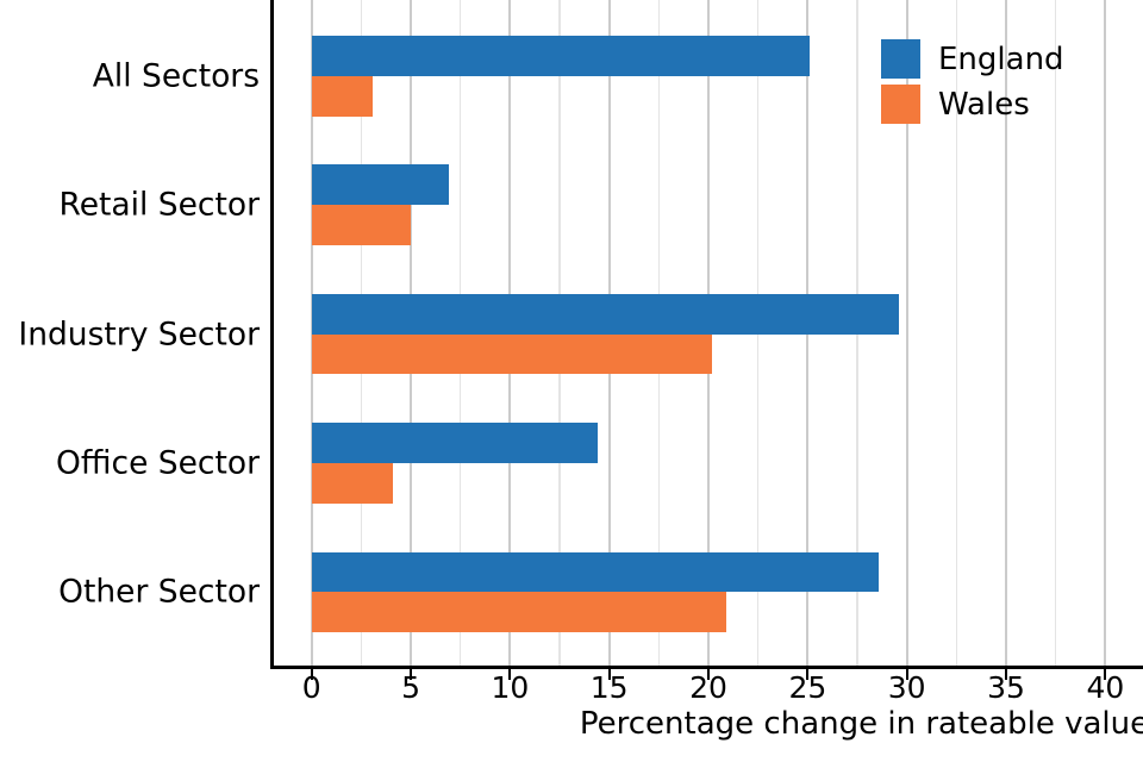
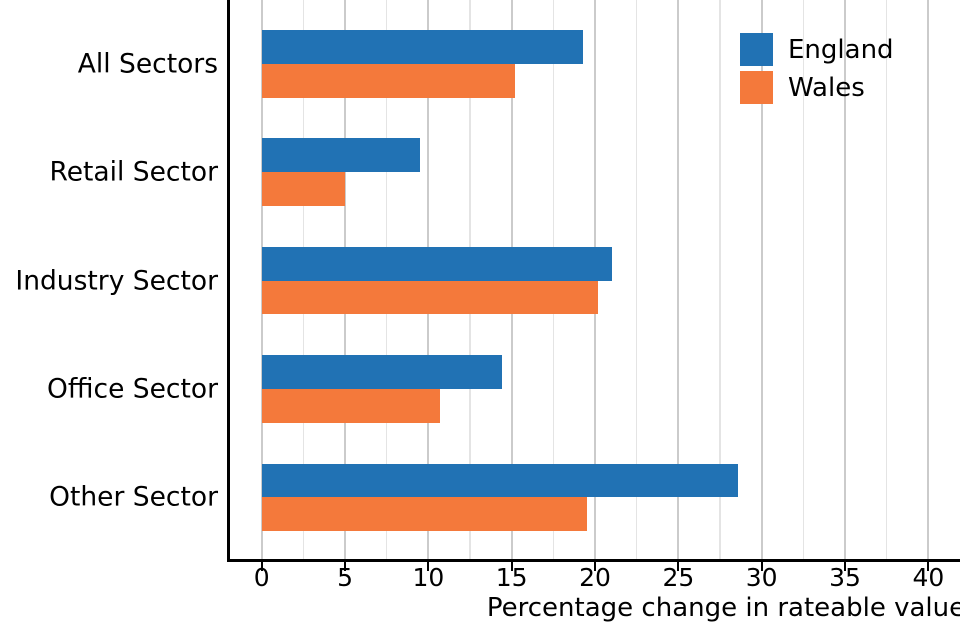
England/All Sectors: 25.1 -> 19.3
Wales/All Sectors: 3.1 -> 15.2
England/Retail Sector: 6.9 -> 9.5
England/Industry Sector: 29.6 -> 21.0
Wales/Office Sector: 4.1 -> 10.7
Wales/Other Sector: 20.9 -> 19.5
